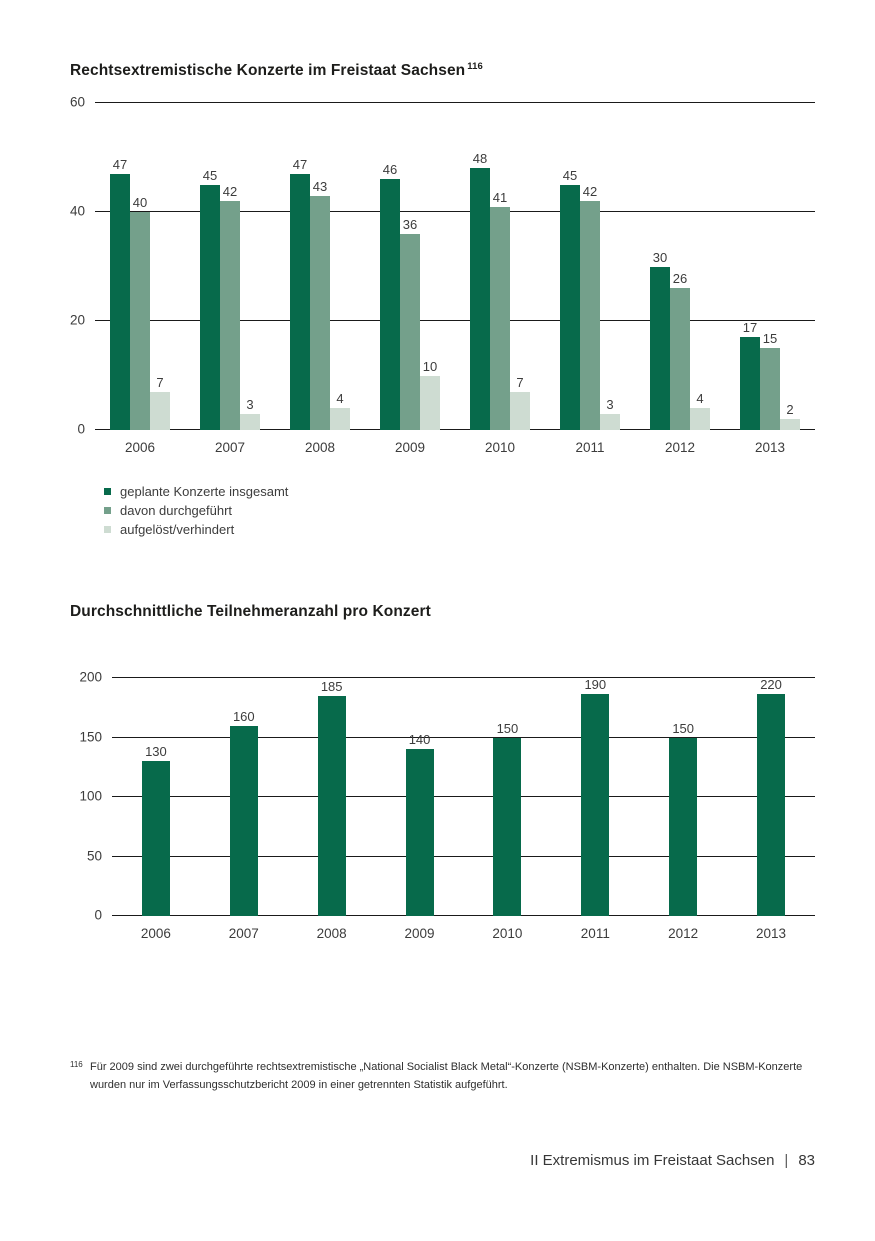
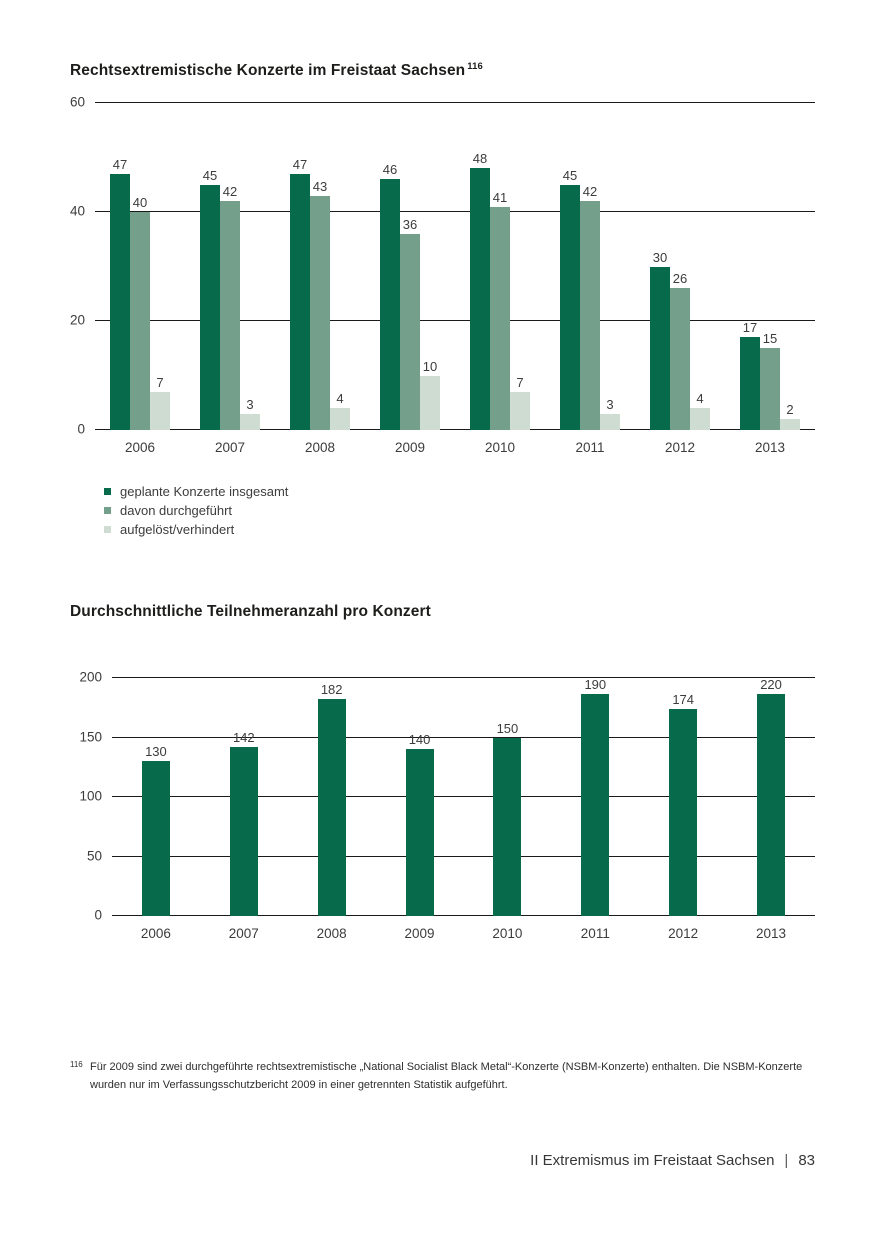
Durchschnittliche Teilnehmeranzahl pro Konzert/2007: 160 -> 142
Durchschnittliche Teilnehmeranzahl pro Konzert/2008: 185 -> 182
Durchschnittliche Teilnehmeranzahl pro Konzert/2012: 150 -> 174
